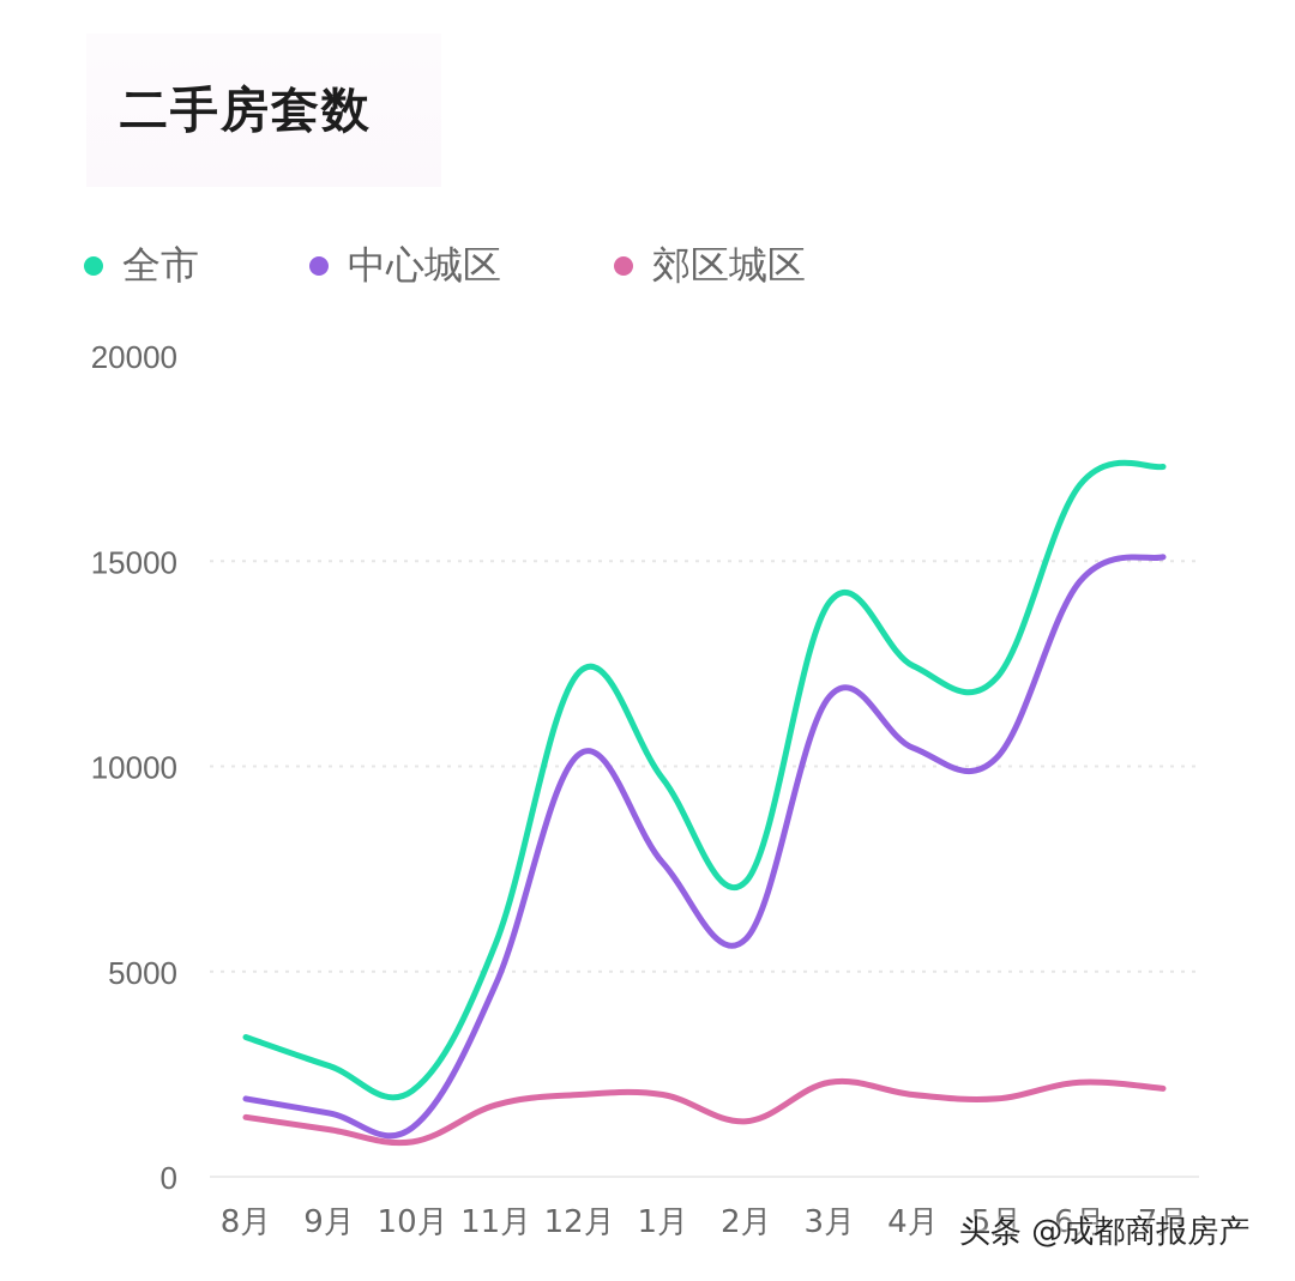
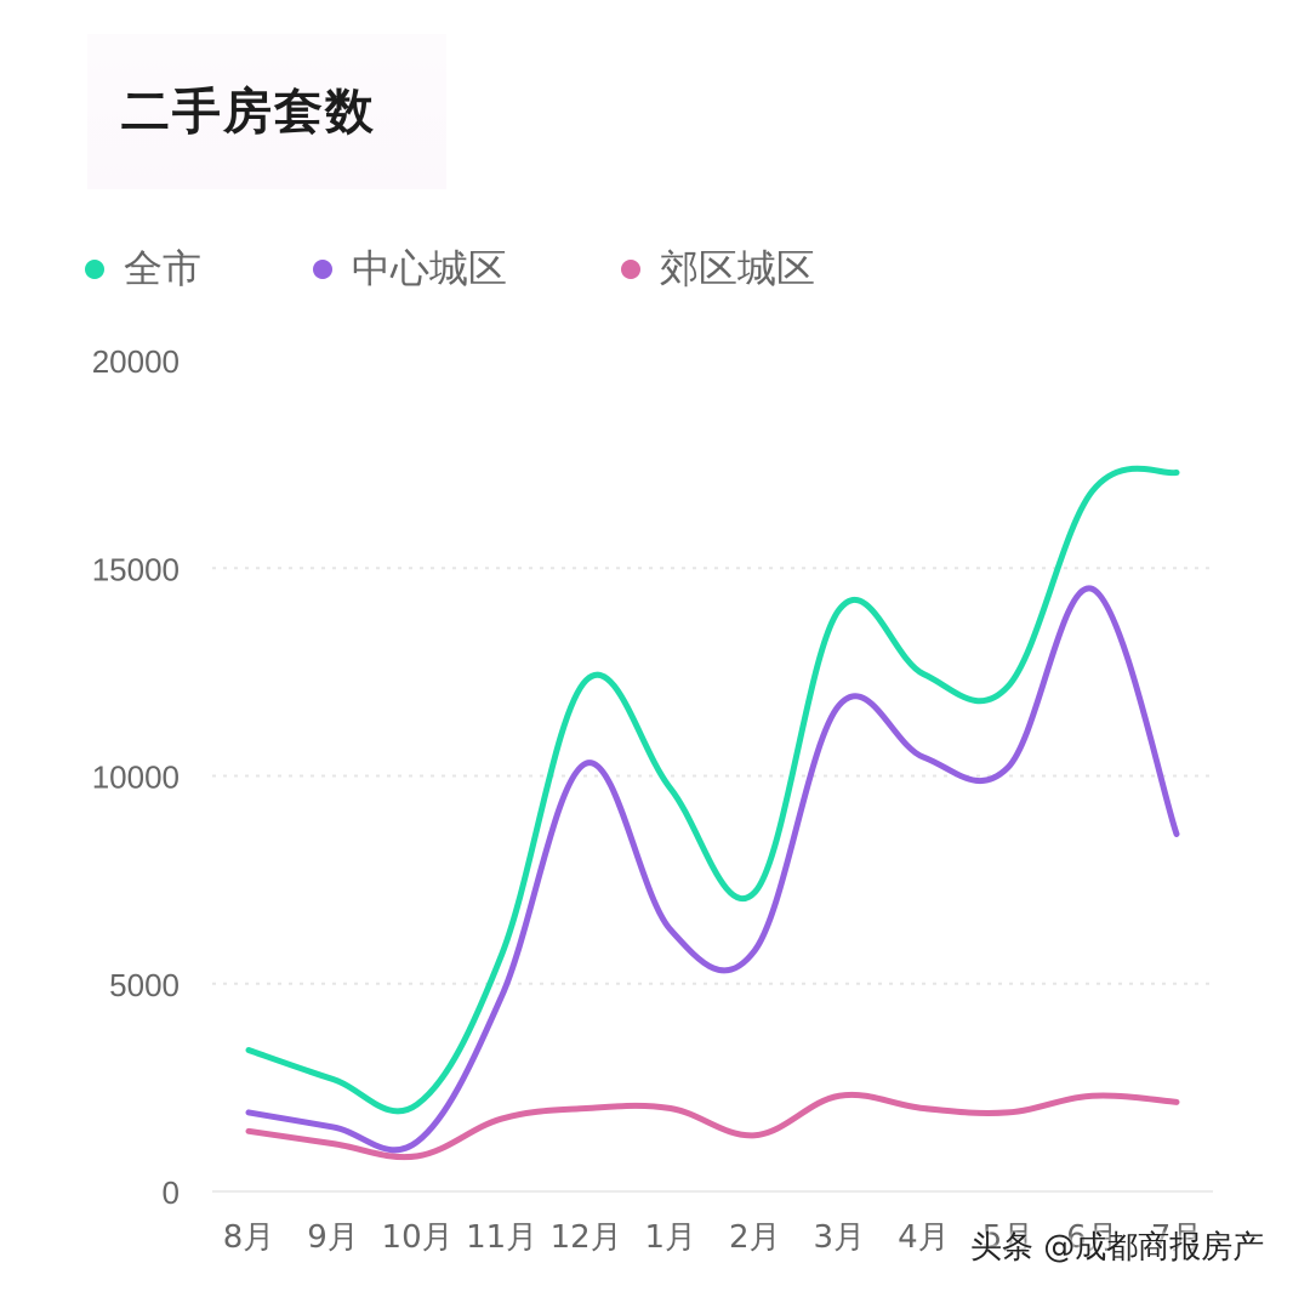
中心城区/1月: 7600 -> 6300
中心城区/7月: 15100 -> 8600
